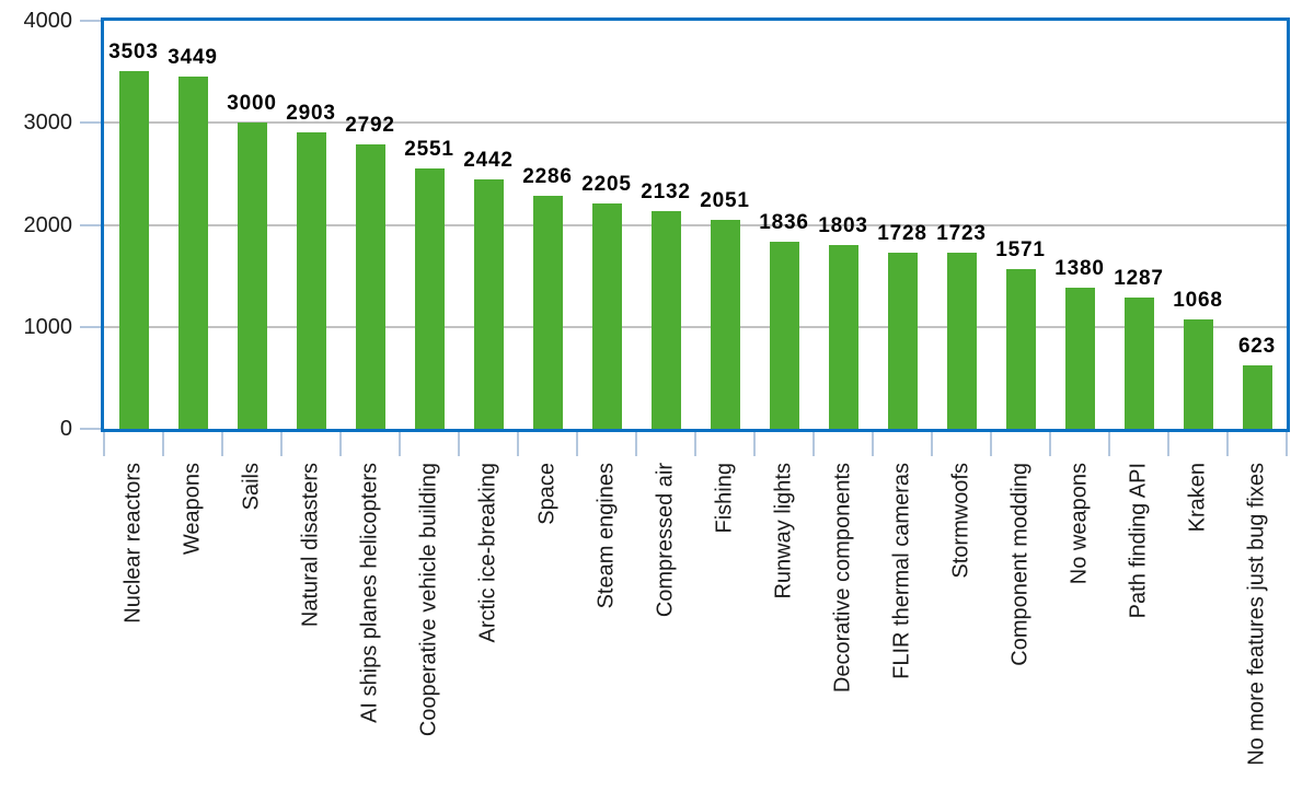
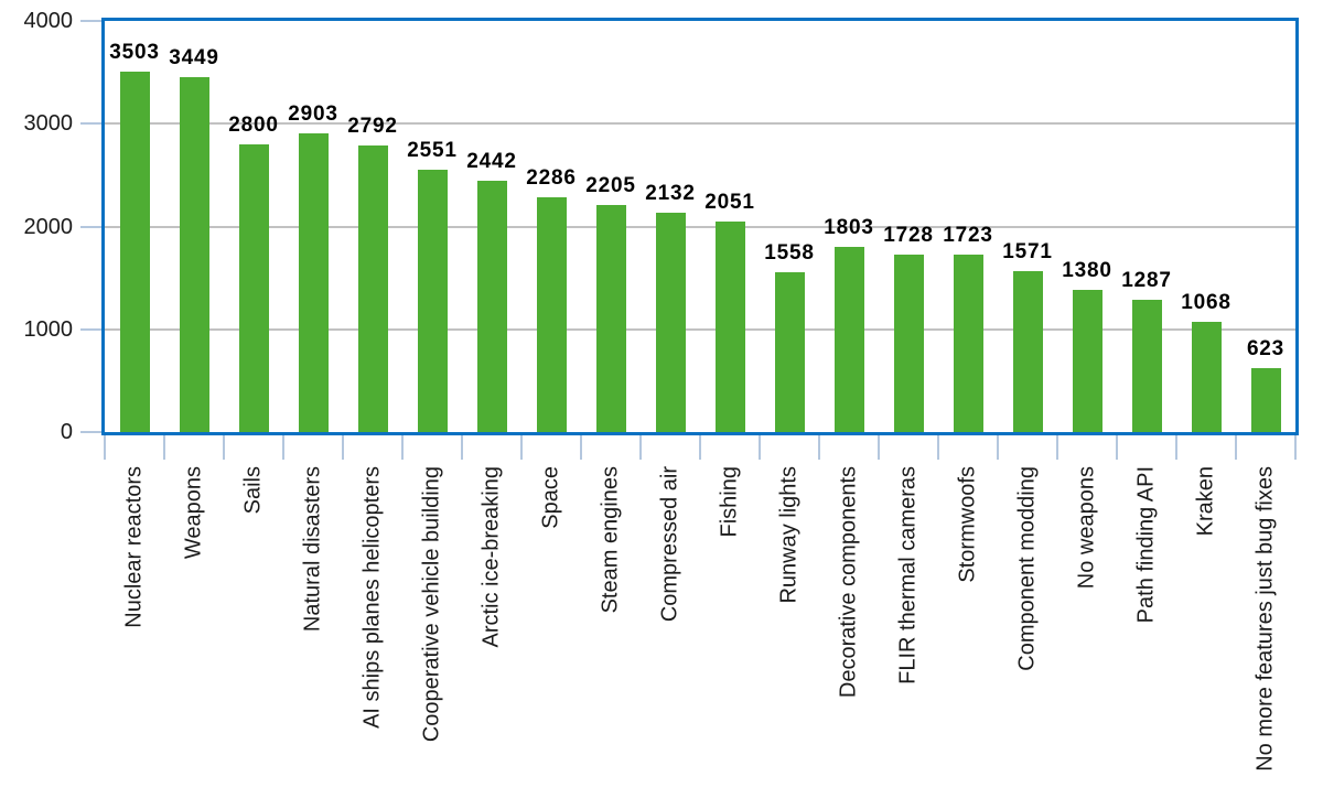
Sails: 3000 -> 2800
Runway lights: 1836 -> 1558
